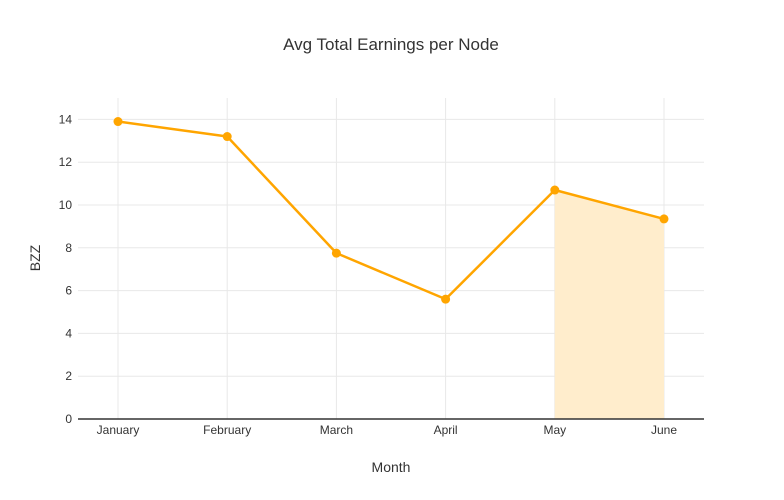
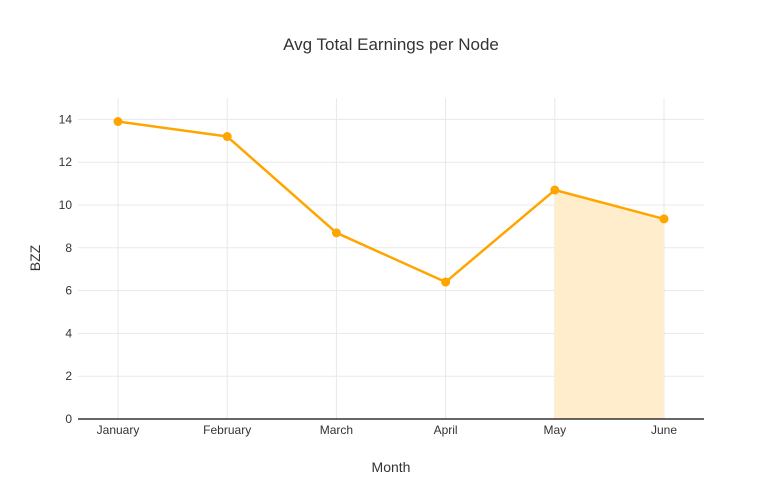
March: 7.8 -> 8.7
April: 5.6 -> 6.4
